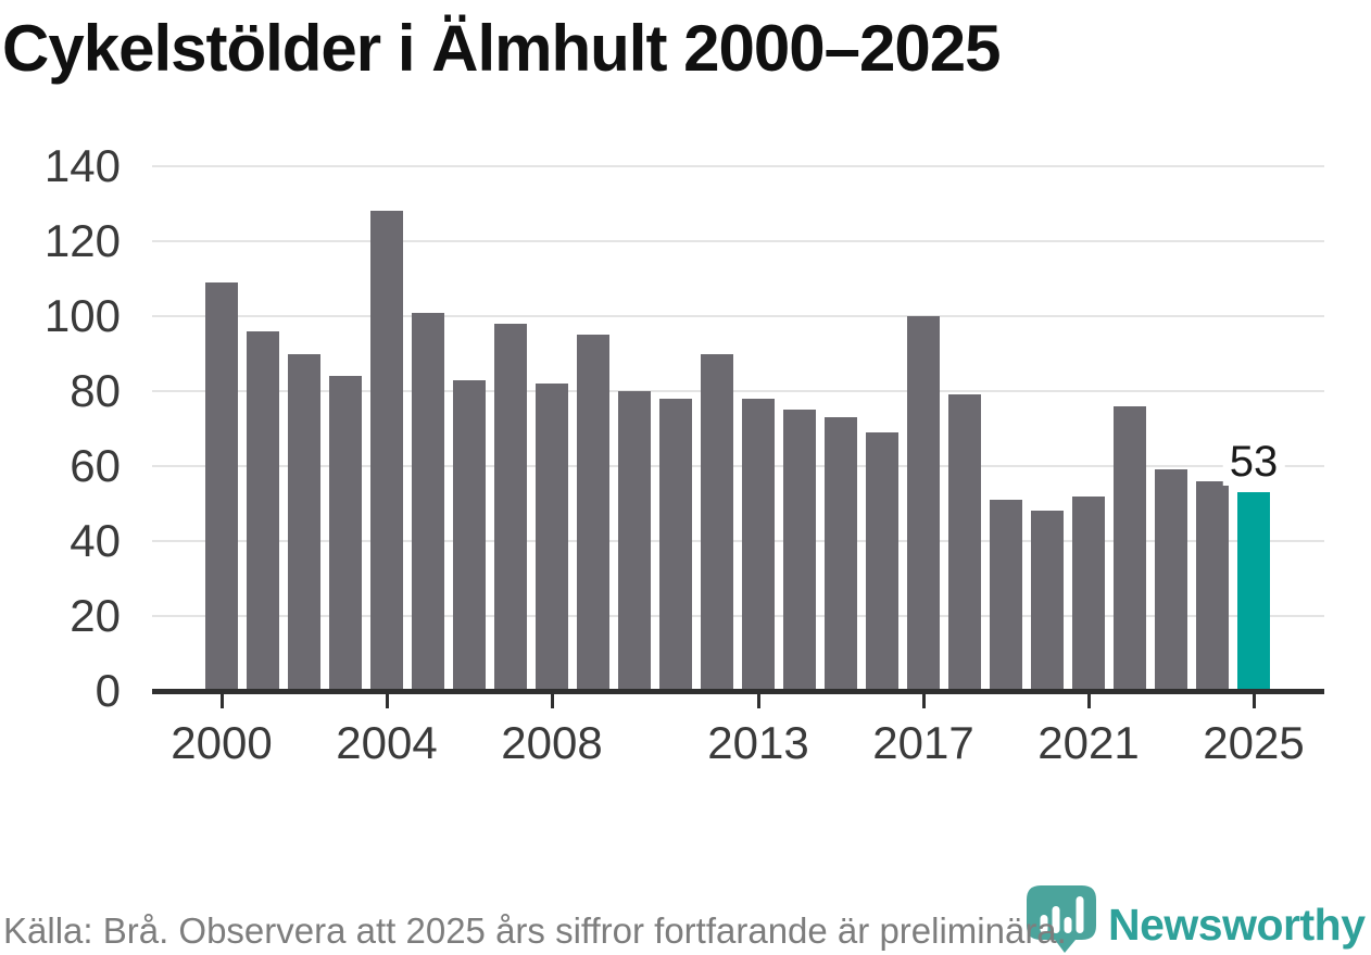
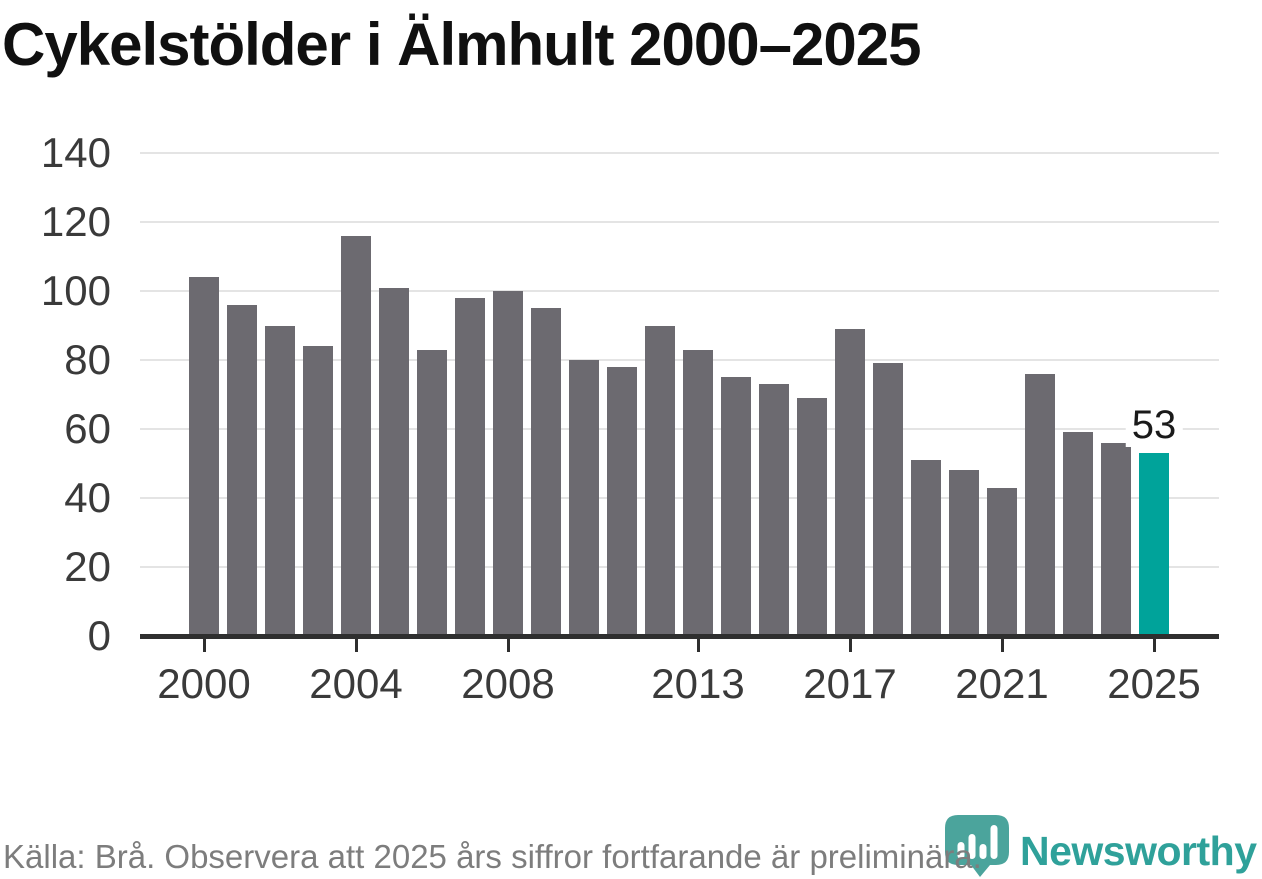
2000: 109 -> 104
2004: 128 -> 116
2008: 82 -> 100
2013: 78 -> 83
2017: 100 -> 89
2021: 52 -> 43
